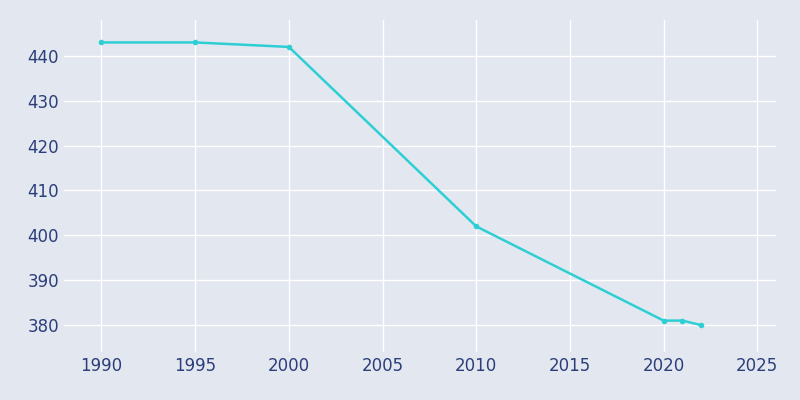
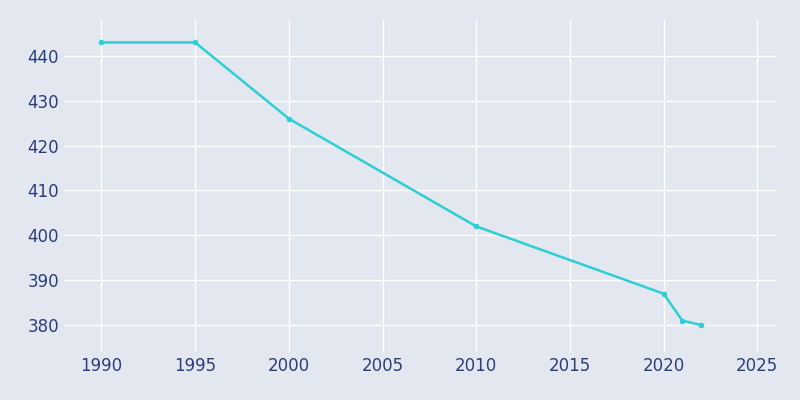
2000: 442 -> 426
2020: 381 -> 387
